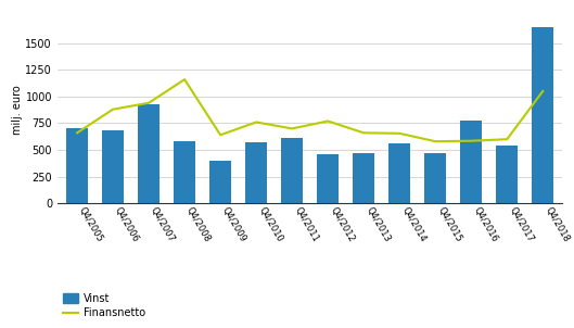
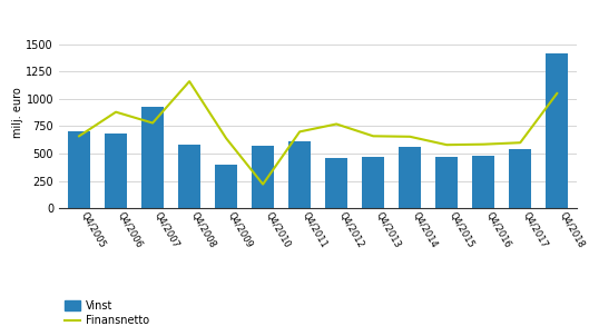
Finansnetto/Q4/2007: 940 -> 780
Finansnetto/Q4/2010: 760 -> 220
Vinst/Q4/2016: 770 -> 480
Vinst/Q4/2018: 1650 -> 1420
